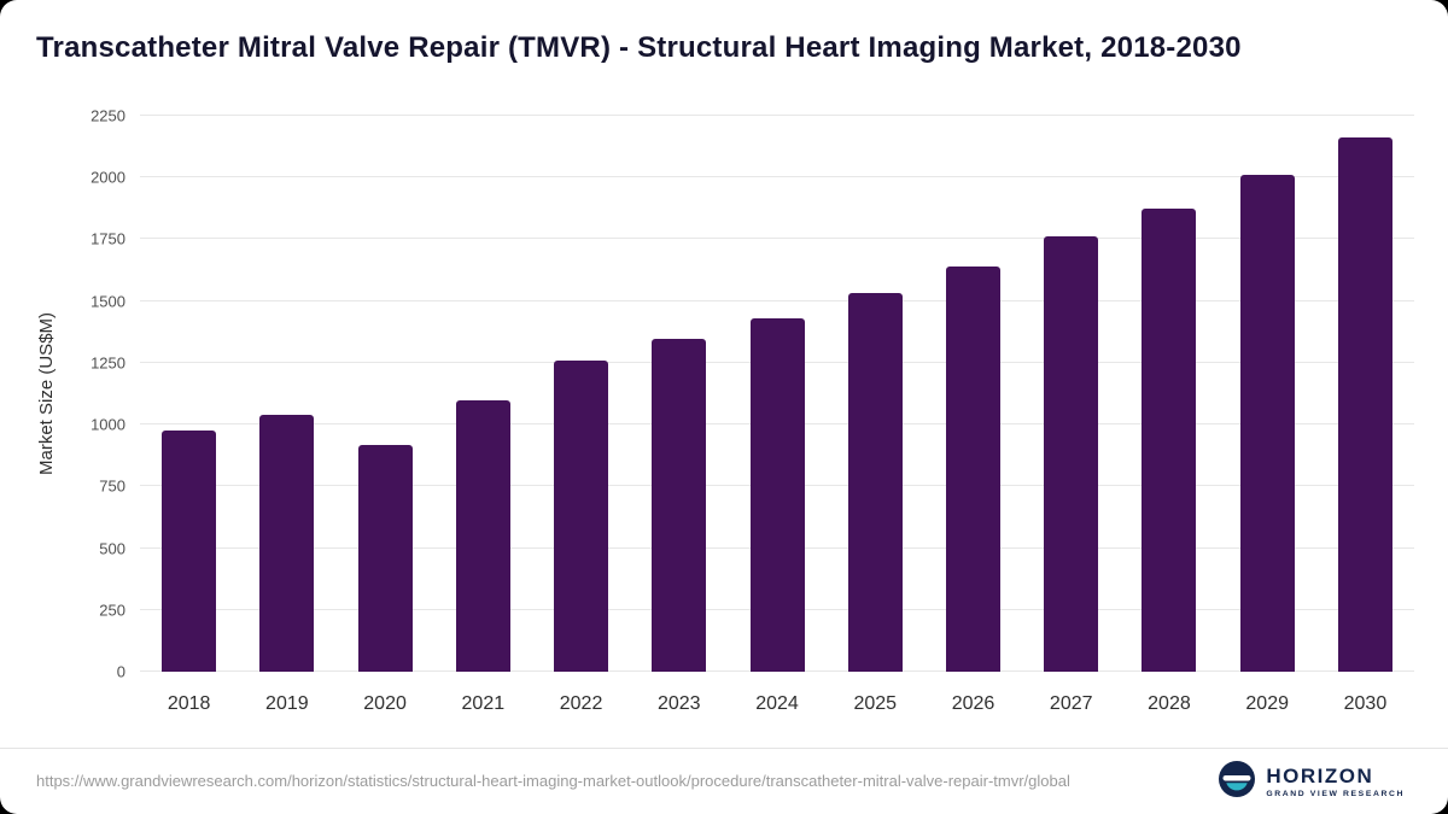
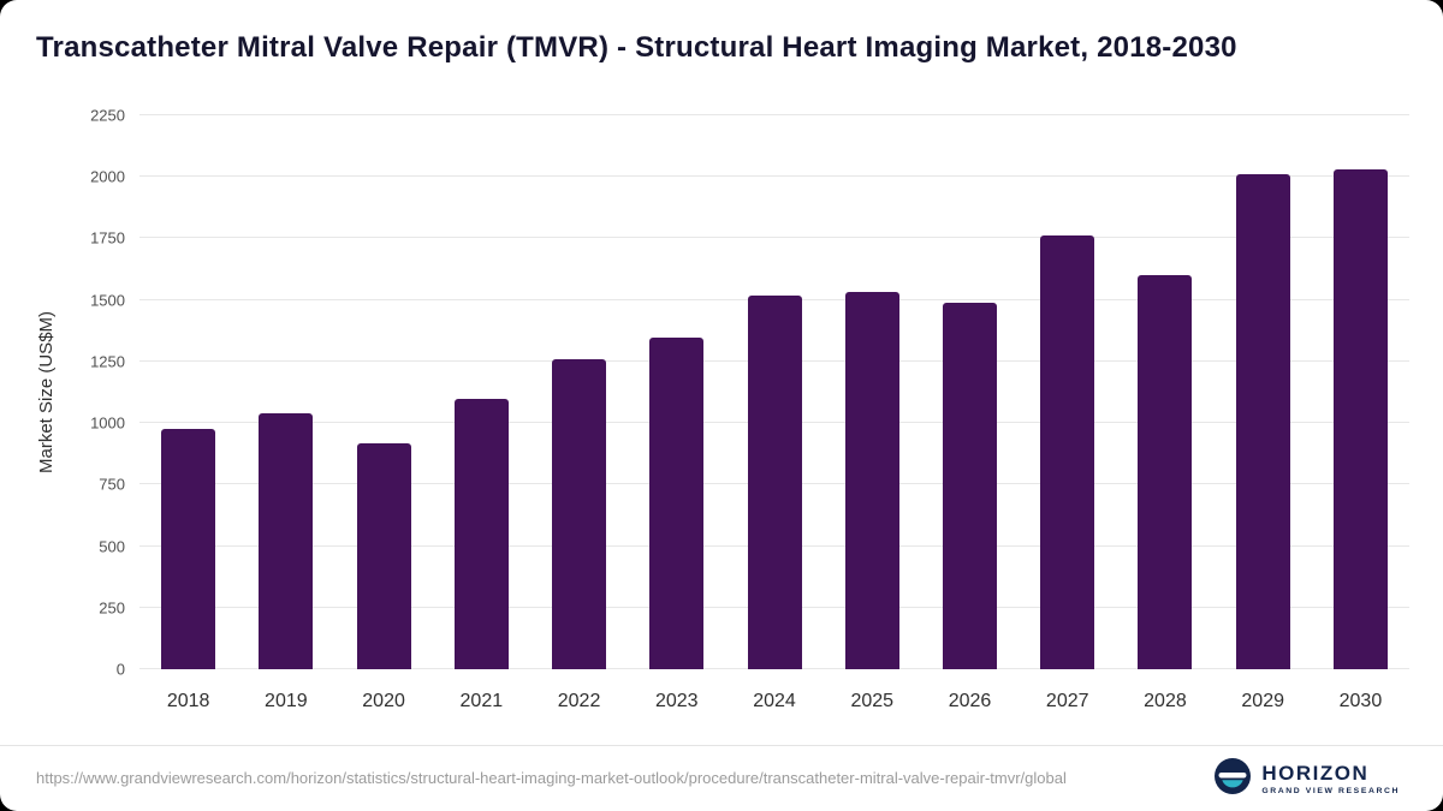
2024: 1430 -> 1520
2026: 1640 -> 1490
2028: 1880 -> 1600
2030: 2160 -> 2030
